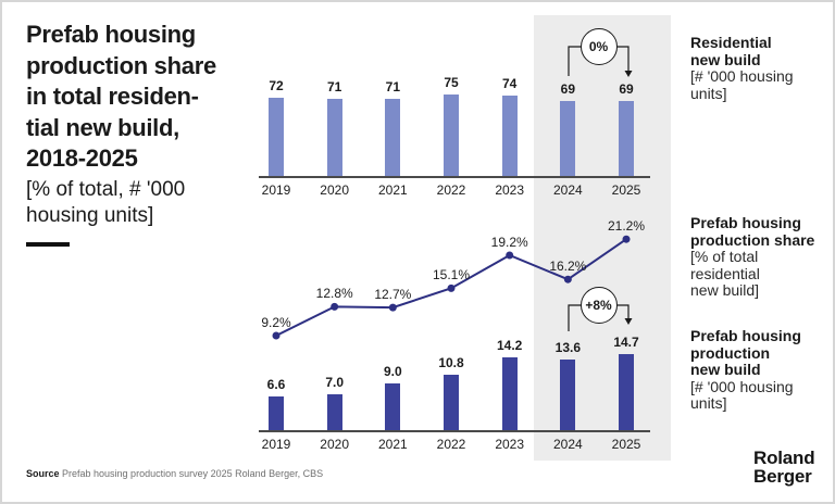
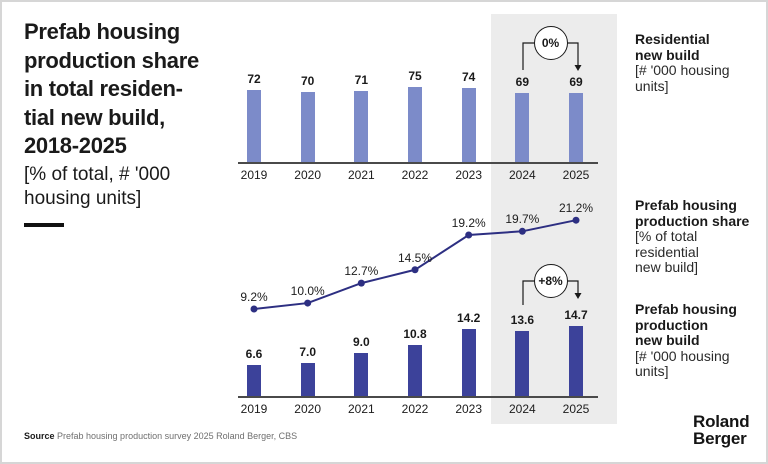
Residential new build/2020: 71 -> 70
Prefab housing production share/2020: 12.8% -> 10.0%
Prefab housing production share/2022: 15.1% -> 14.5%
Prefab housing production share/2024: 16.2% -> 19.7%
